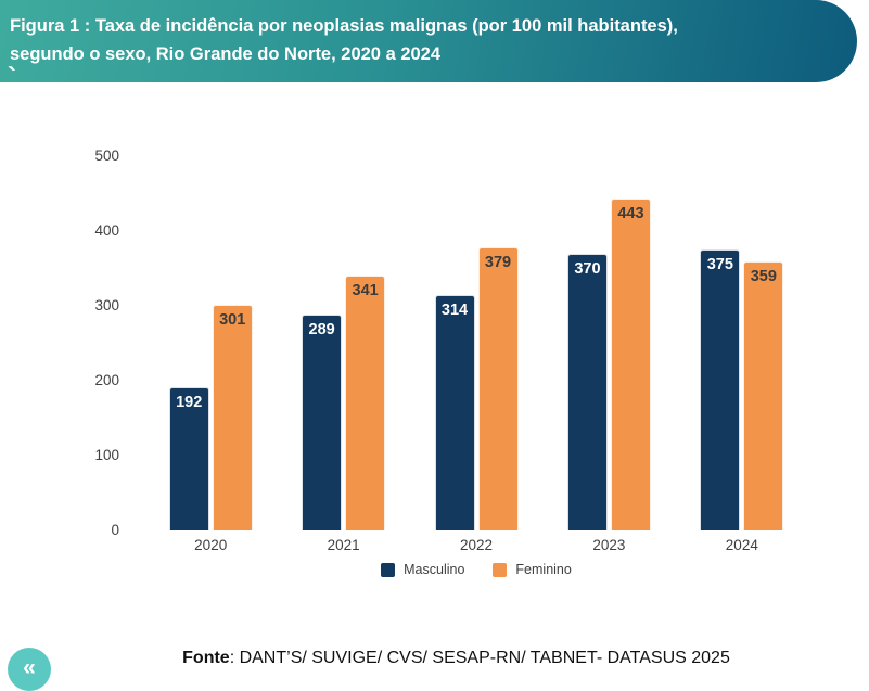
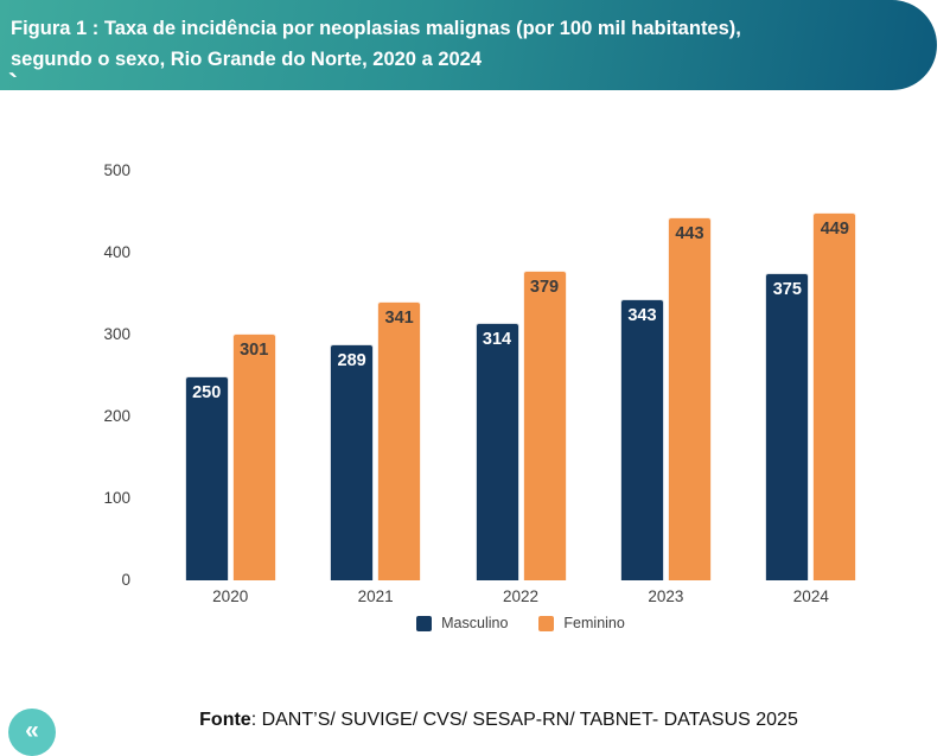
Masculino/2020: 192 -> 250
Masculino/2023: 370 -> 343
Feminino/2024: 359 -> 449
